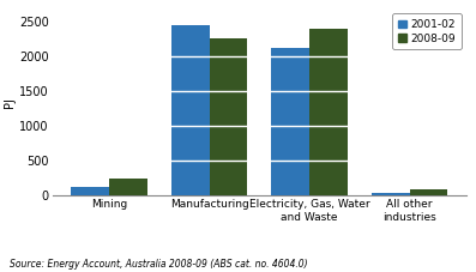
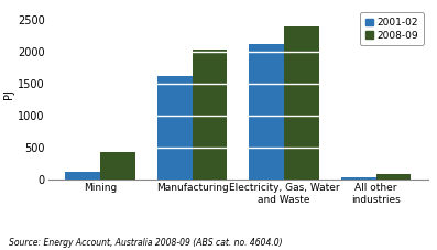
2008-09/Mining: 260 -> 440
2001-02/Manufacturing: 2450 -> 1620
2008-09/Manufacturing: 2270 -> 2040
